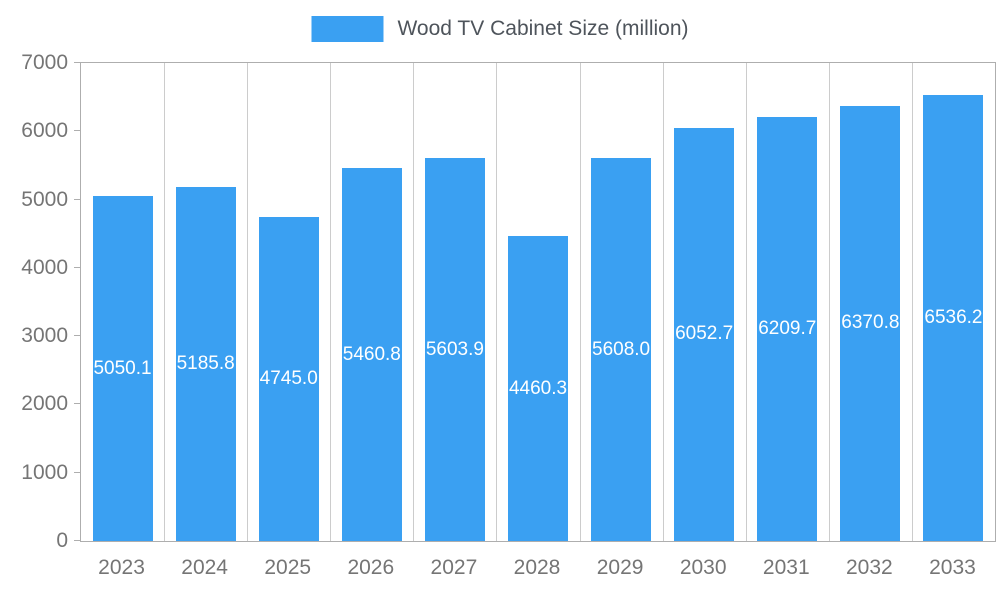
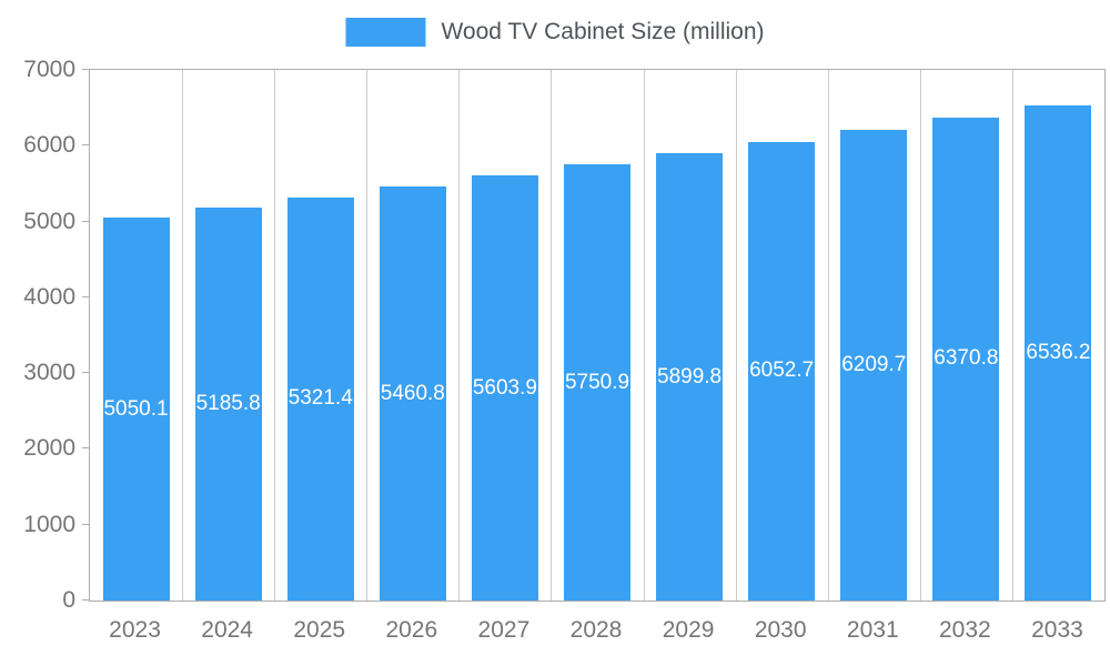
2025: 4745.0 -> 5321.4
2028: 4460.3 -> 5750.9
2029: 5608.0 -> 5899.8
